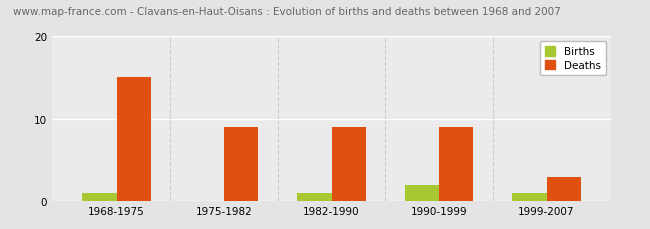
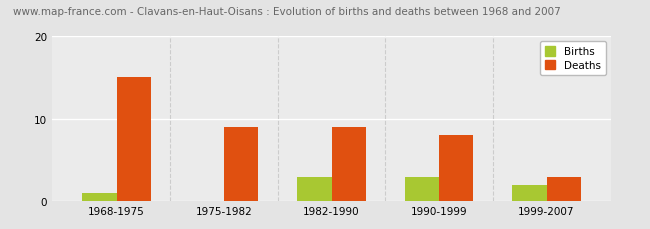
Births/1982-1990: 1.0 -> 3.0
Births/1990-1999: 2.0 -> 3.0
Deaths/1990-1999: 9 -> 8
Births/1999-2007: 1.0 -> 2.0
